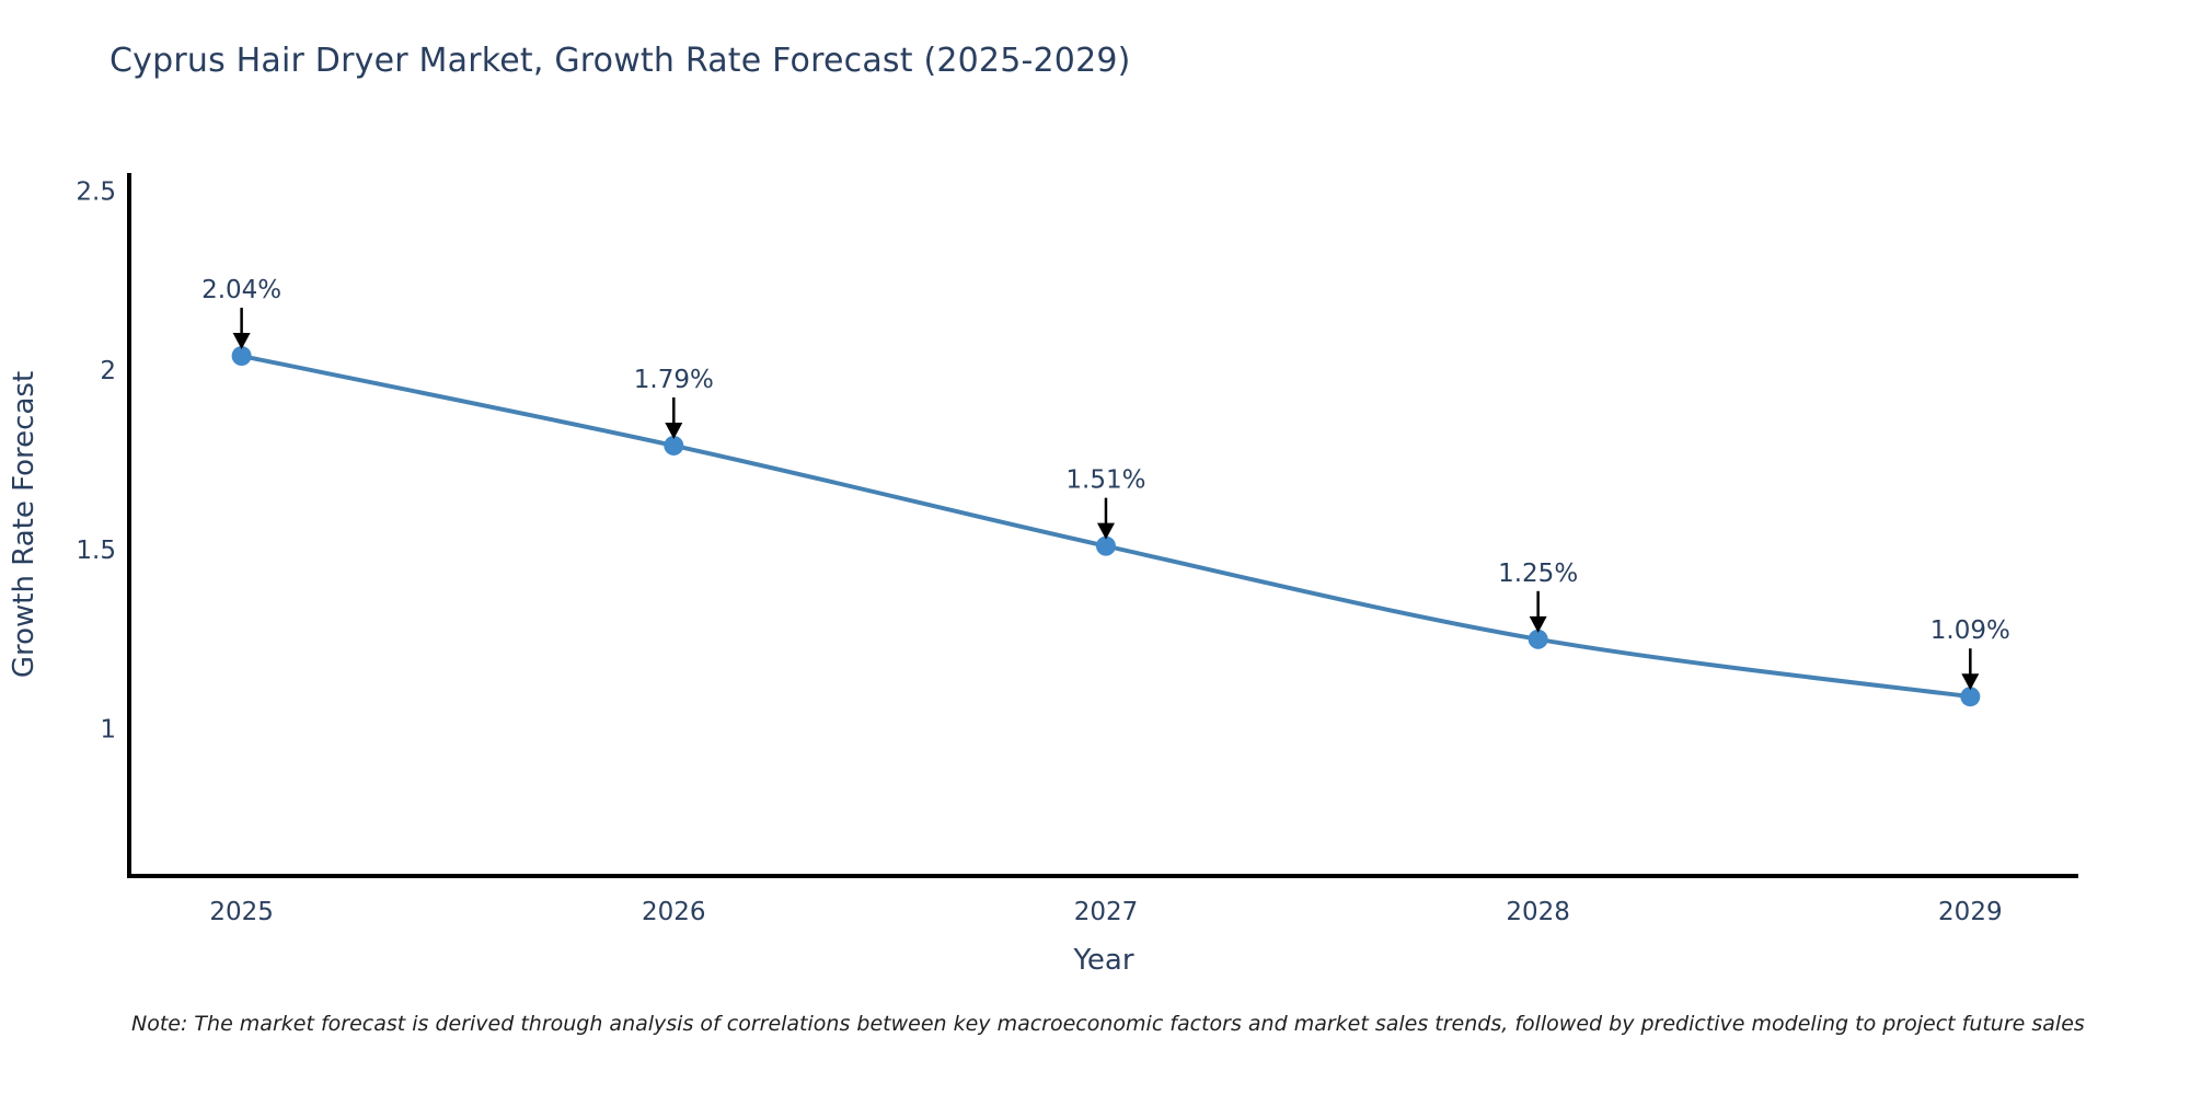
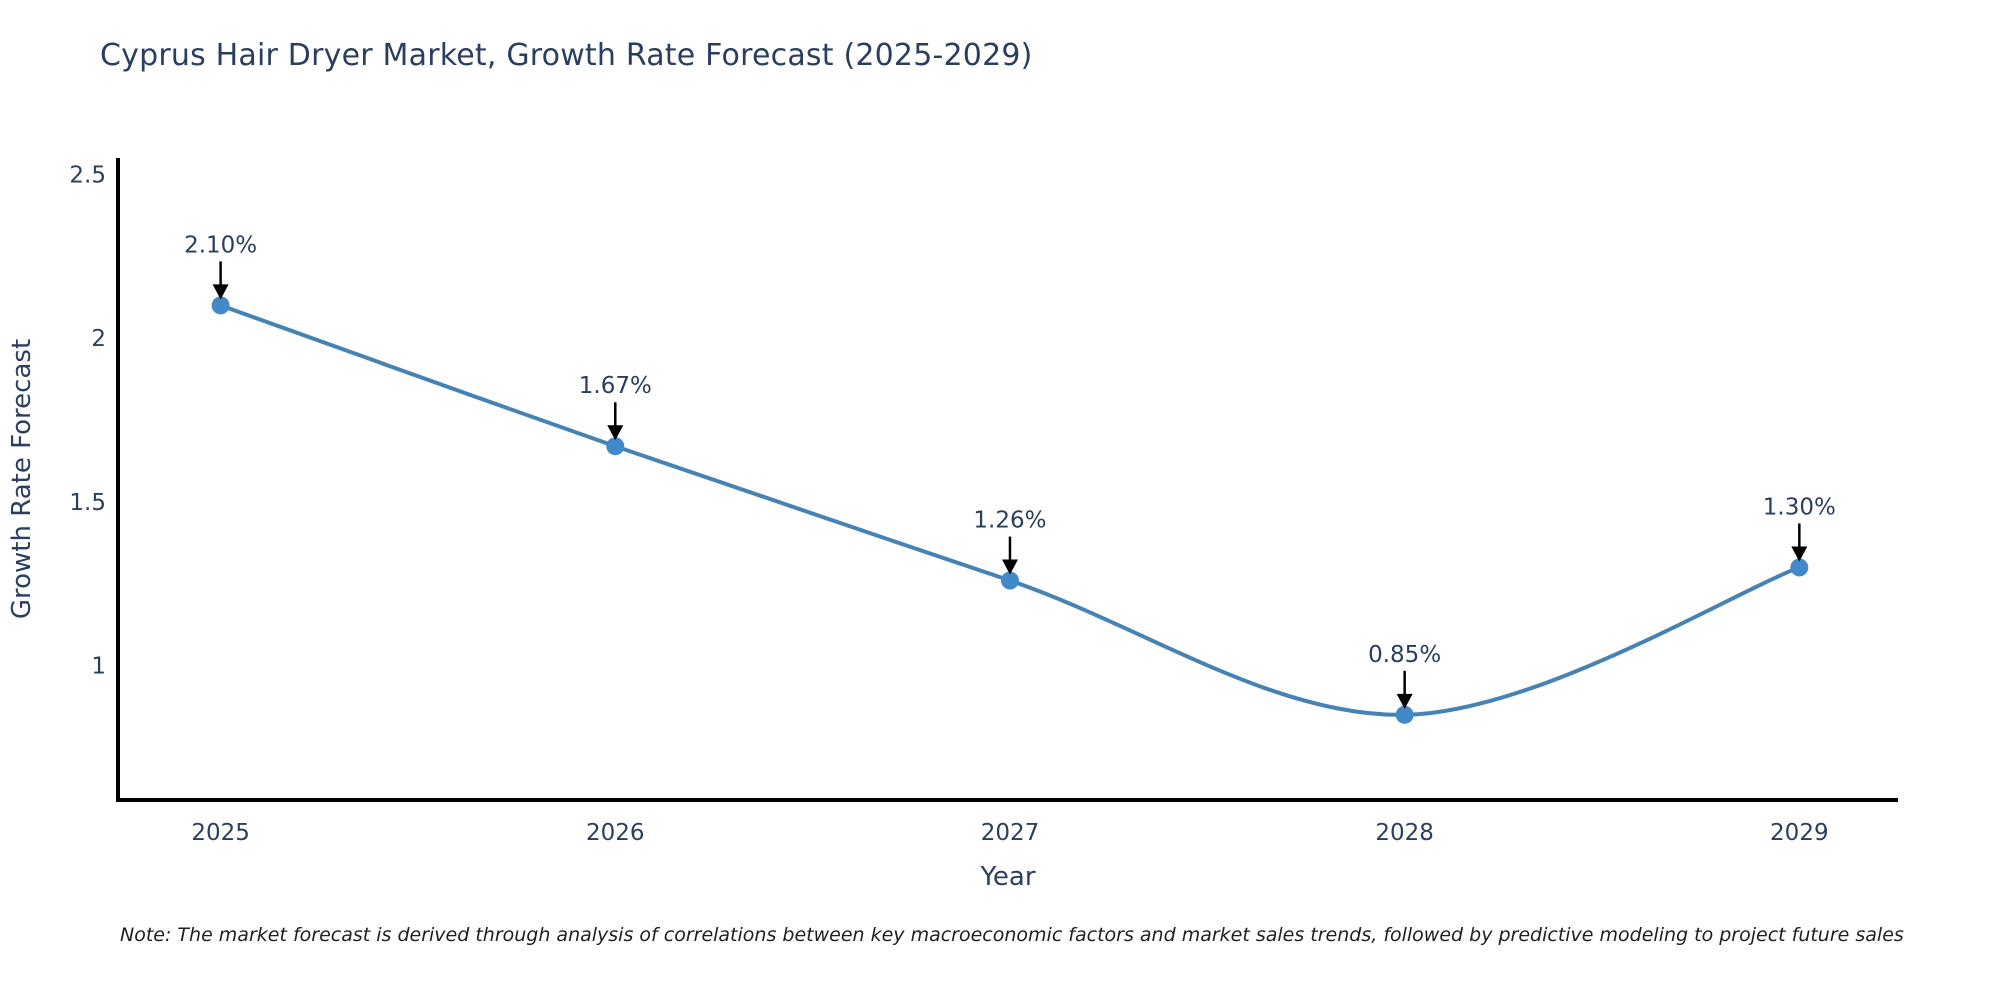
2025: 2.04% -> 2.10%
2026: 1.79% -> 1.67%
2027: 1.51% -> 1.26%
2028: 1.25% -> 0.85%
2029: 1.09% -> 1.30%
